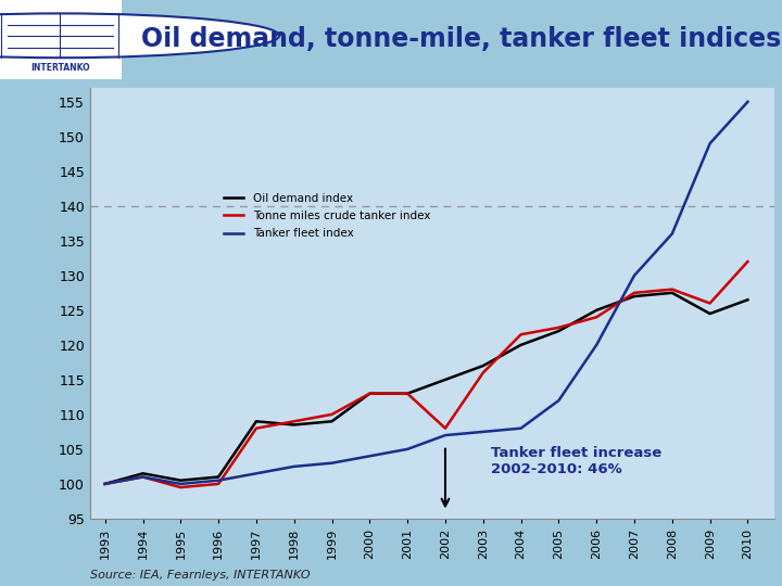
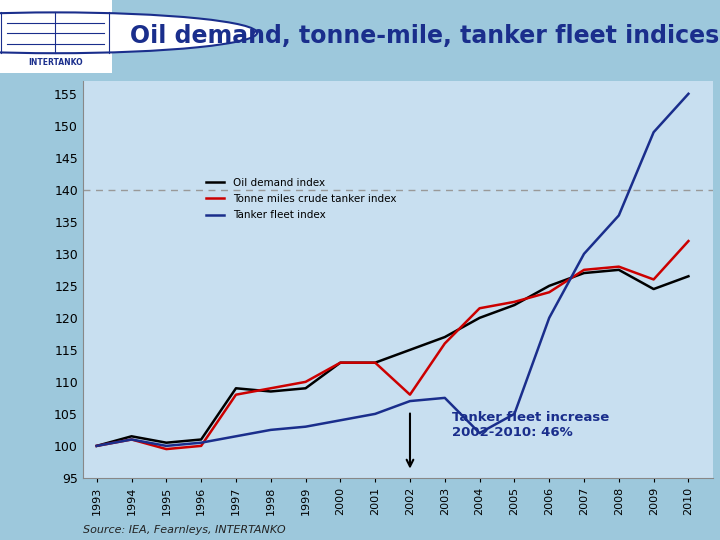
Tanker fleet index/2004: 108.0 -> 102.0
Tanker fleet index/2005: 112.0 -> 105.0
